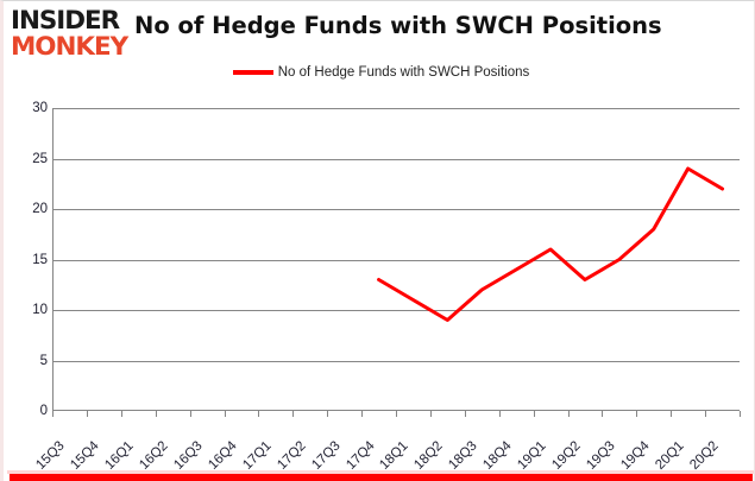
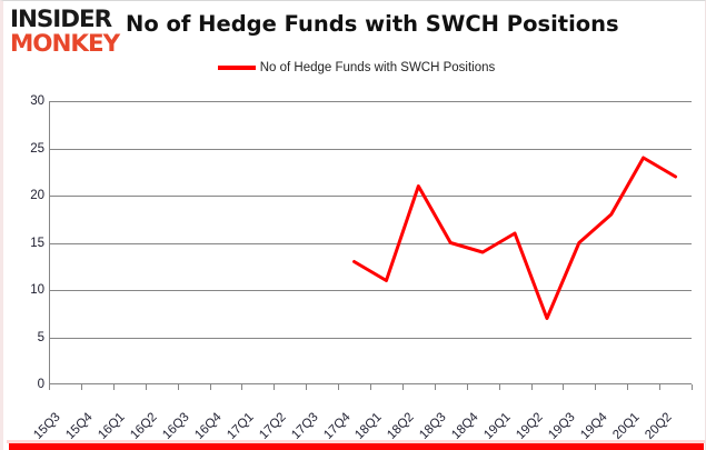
18Q2: 9 -> 21
18Q3: 12 -> 15
19Q2: 13 -> 7
